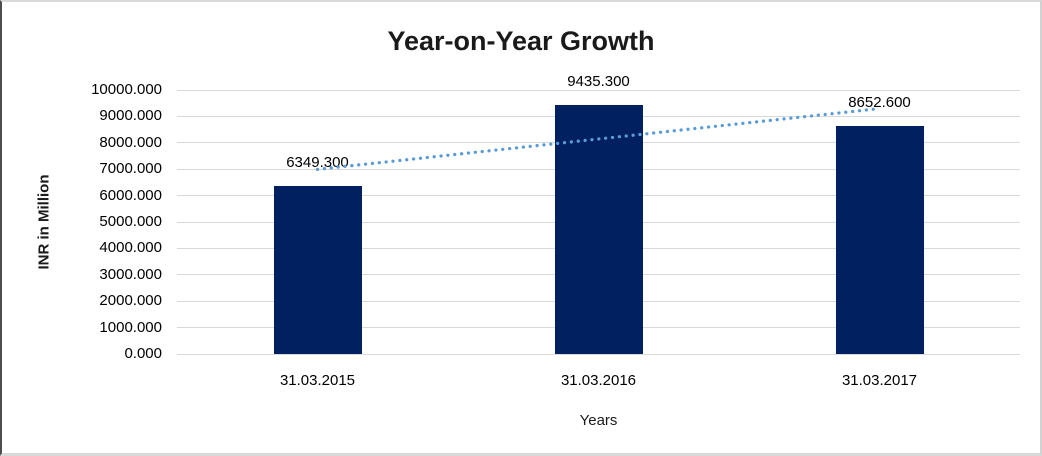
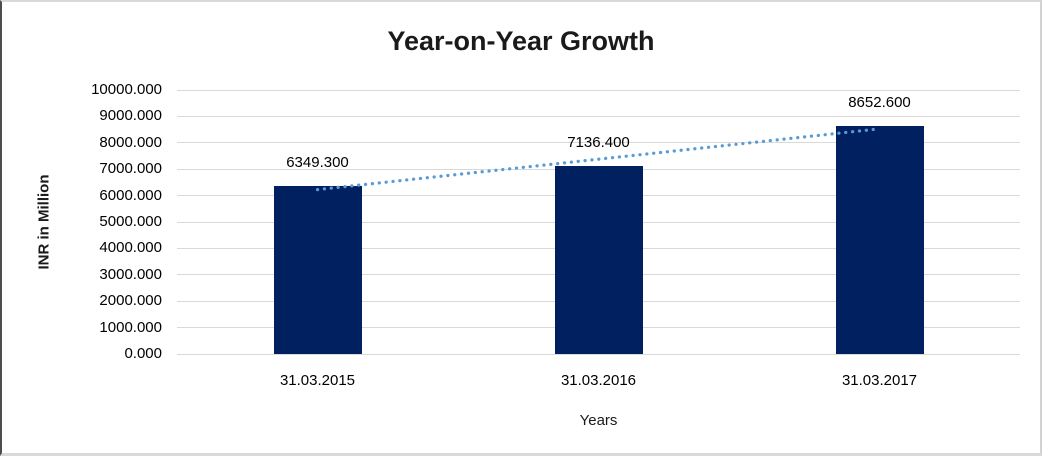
31.03.2016: 9435.300 -> 7136.400
